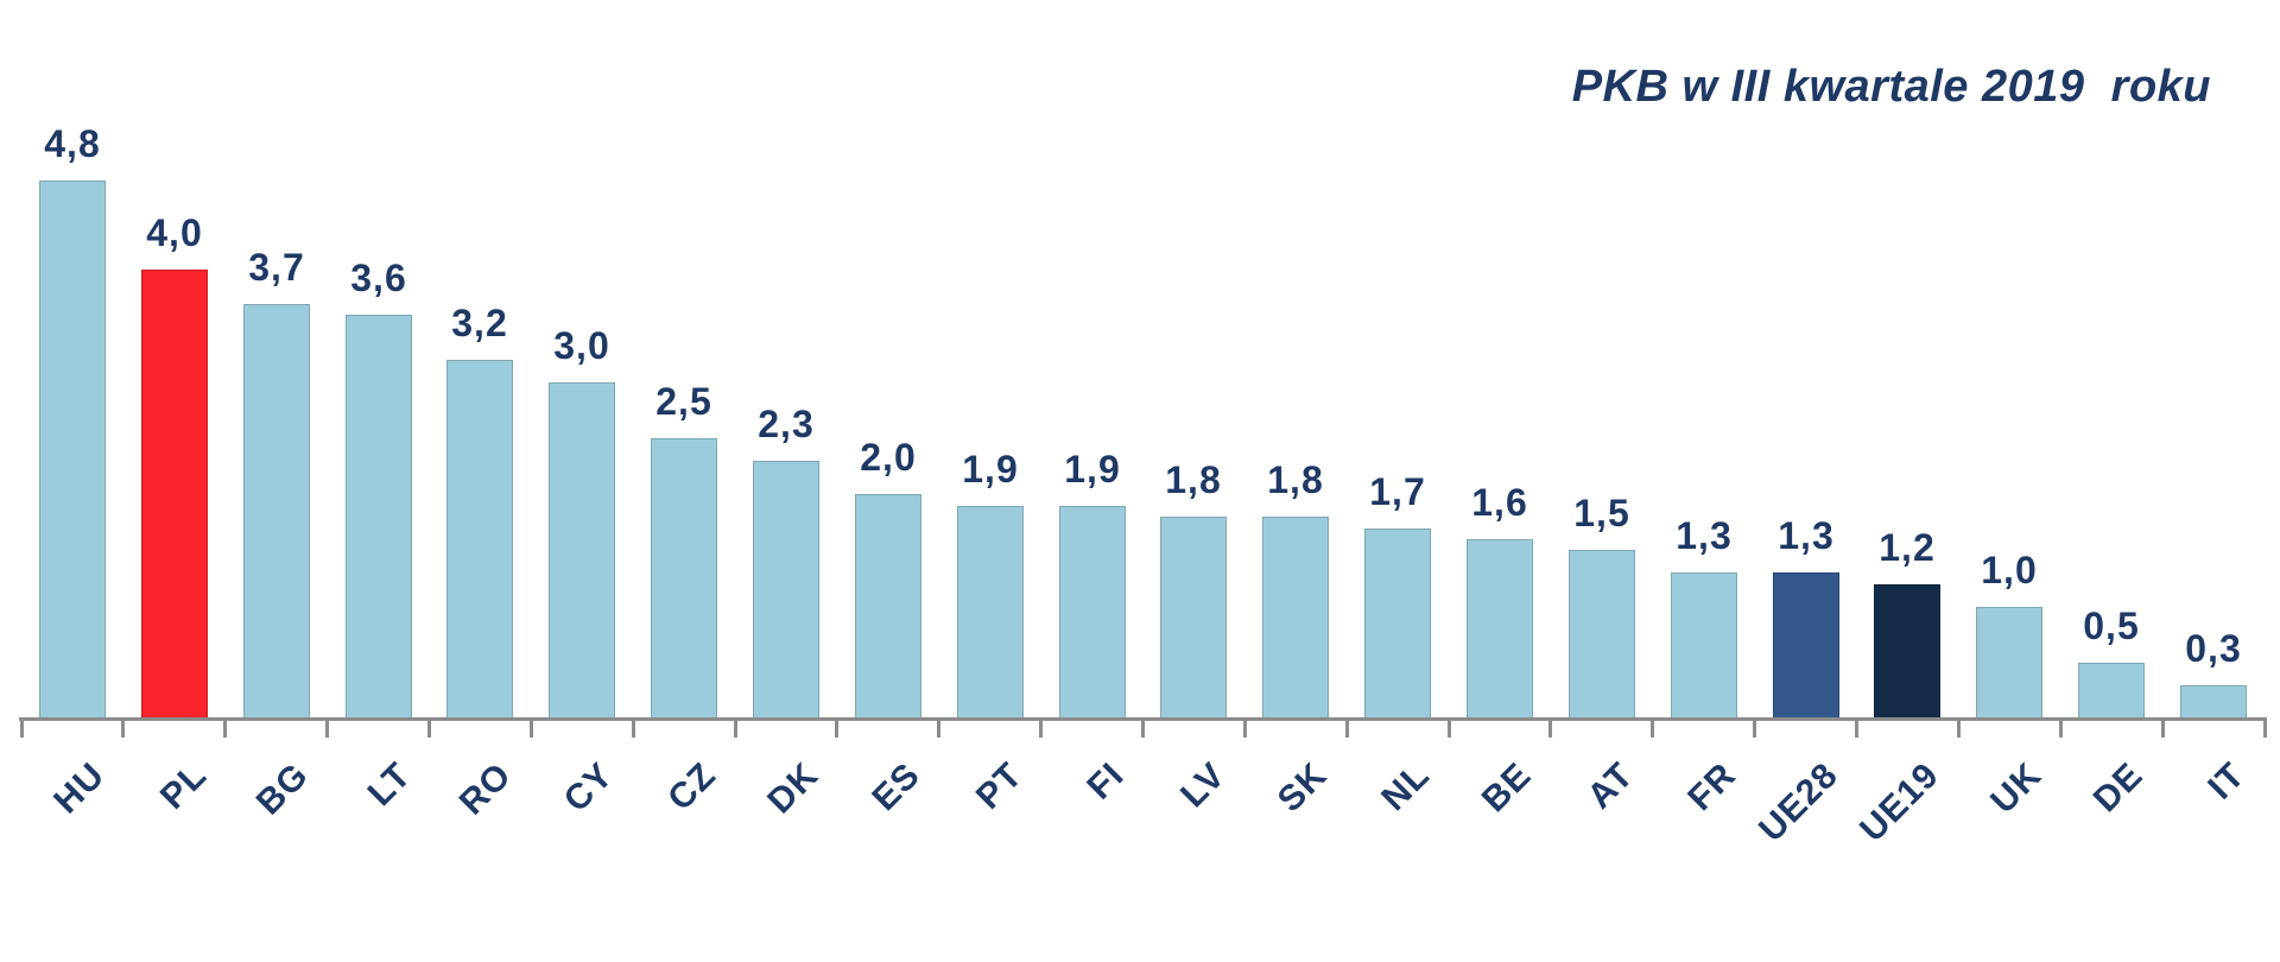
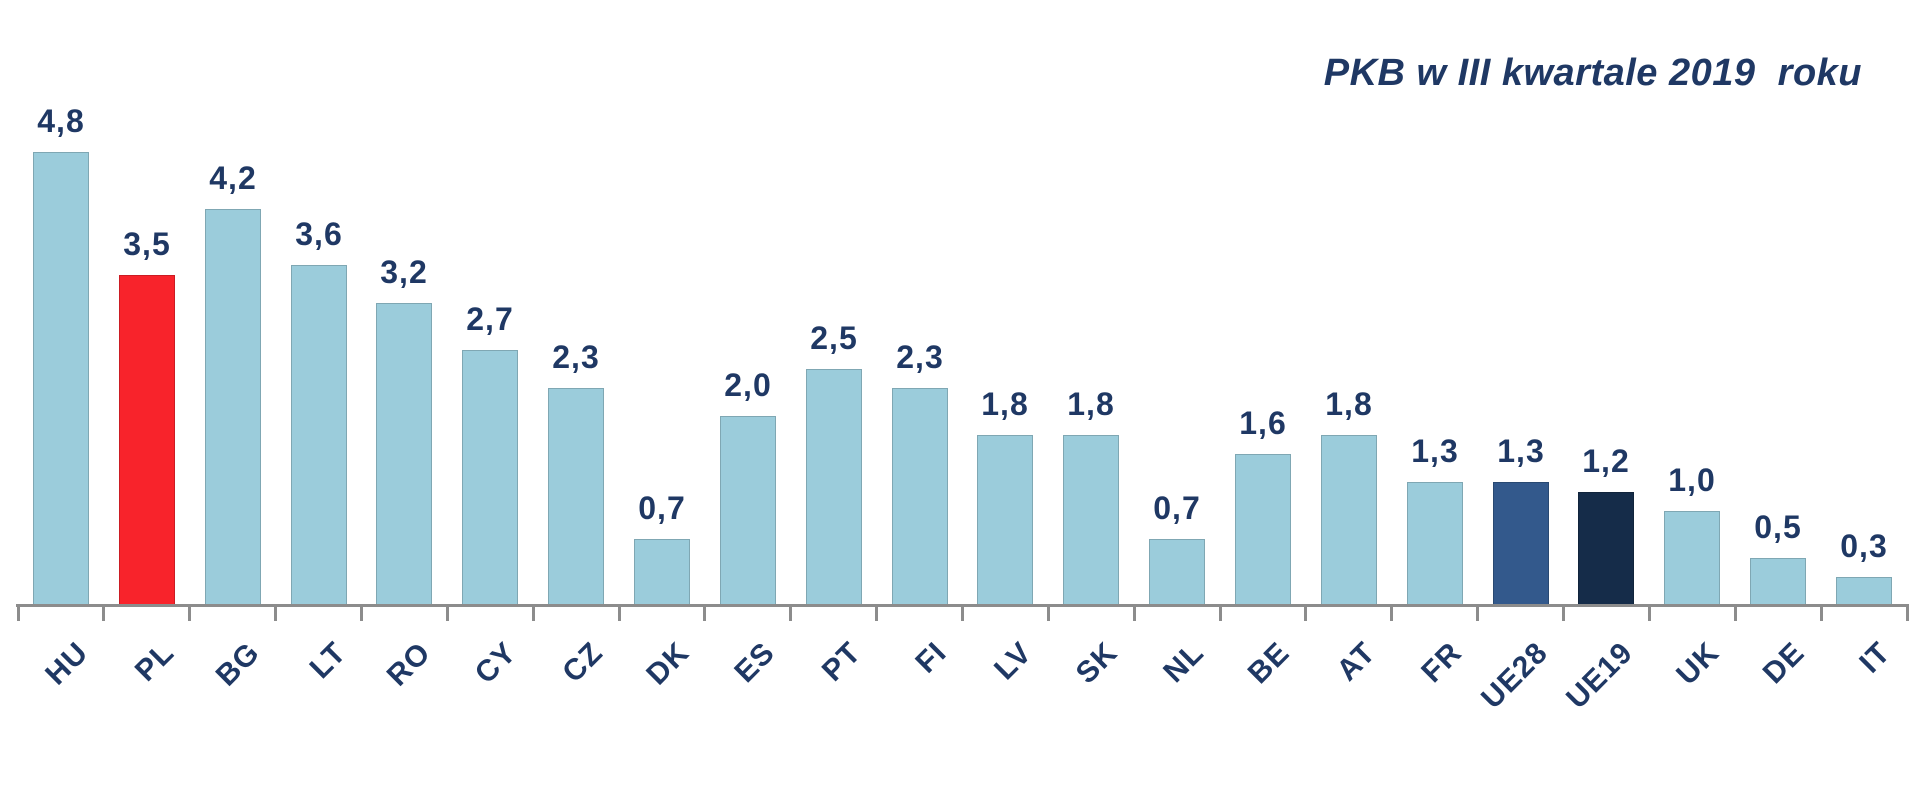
PL: 4,0 -> 3,5
BG: 3,7 -> 4,2
CY: 3,0 -> 2,7
CZ: 2,5 -> 2,3
DK: 2,3 -> 0,7
PT: 1,9 -> 2,5
FI: 1,9 -> 2,3
NL: 1,7 -> 0,7
AT: 1,5 -> 1,8
